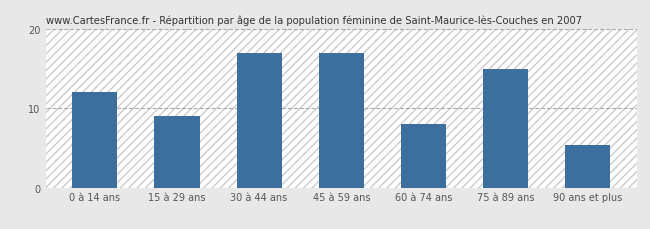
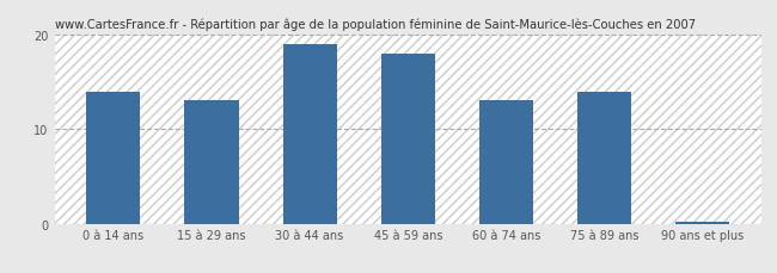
0 à 14 ans: 12.0 -> 14.0
15 à 29 ans: 9.0 -> 13.0
30 à 44 ans: 17.0 -> 19.0
45 à 59 ans: 17.0 -> 18.0
60 à 74 ans: 8.0 -> 13.0
75 à 89 ans: 15.0 -> 14.0
90 ans et plus: 5.4 -> 0.2
